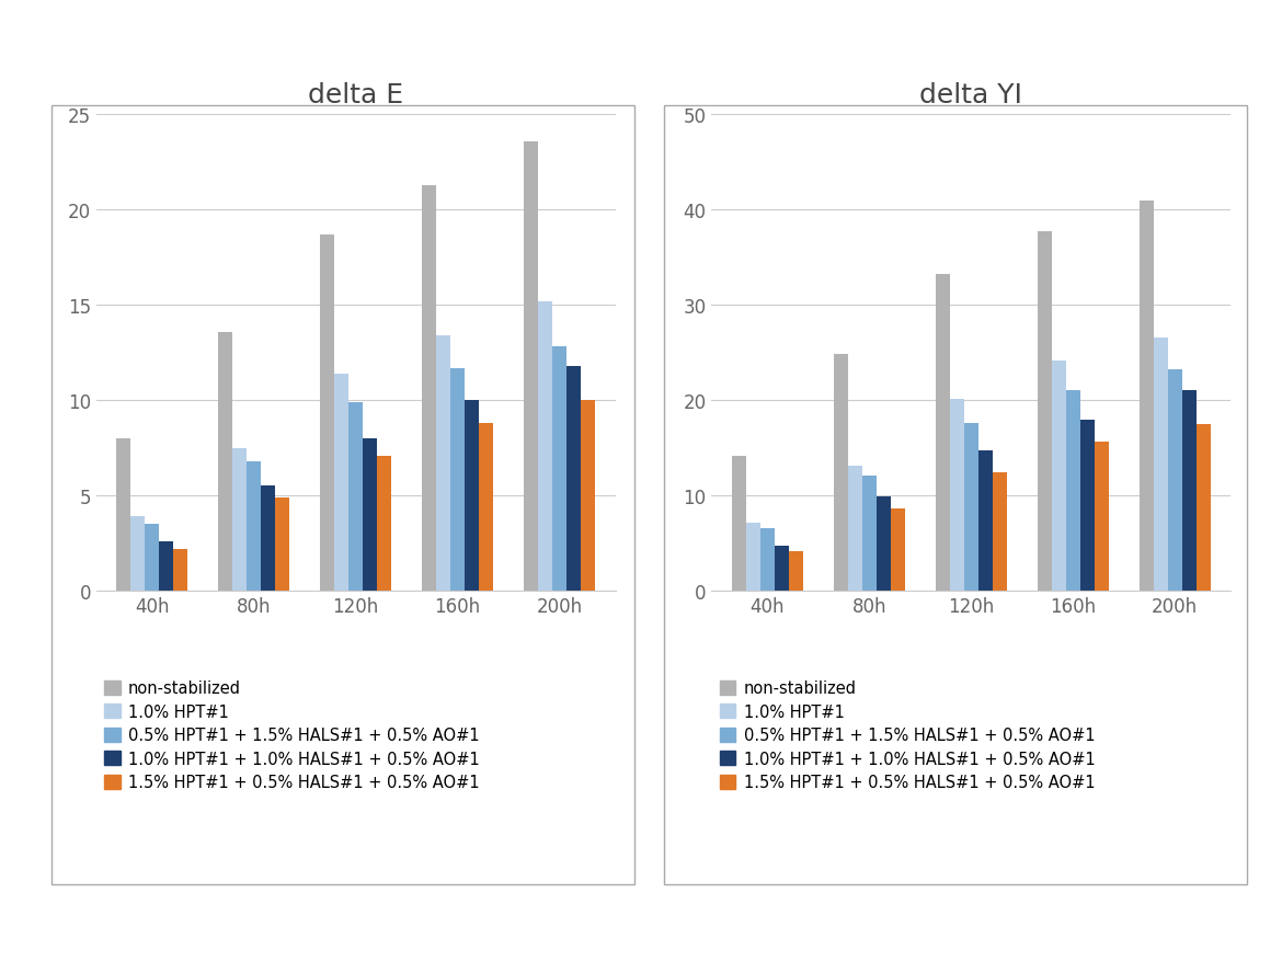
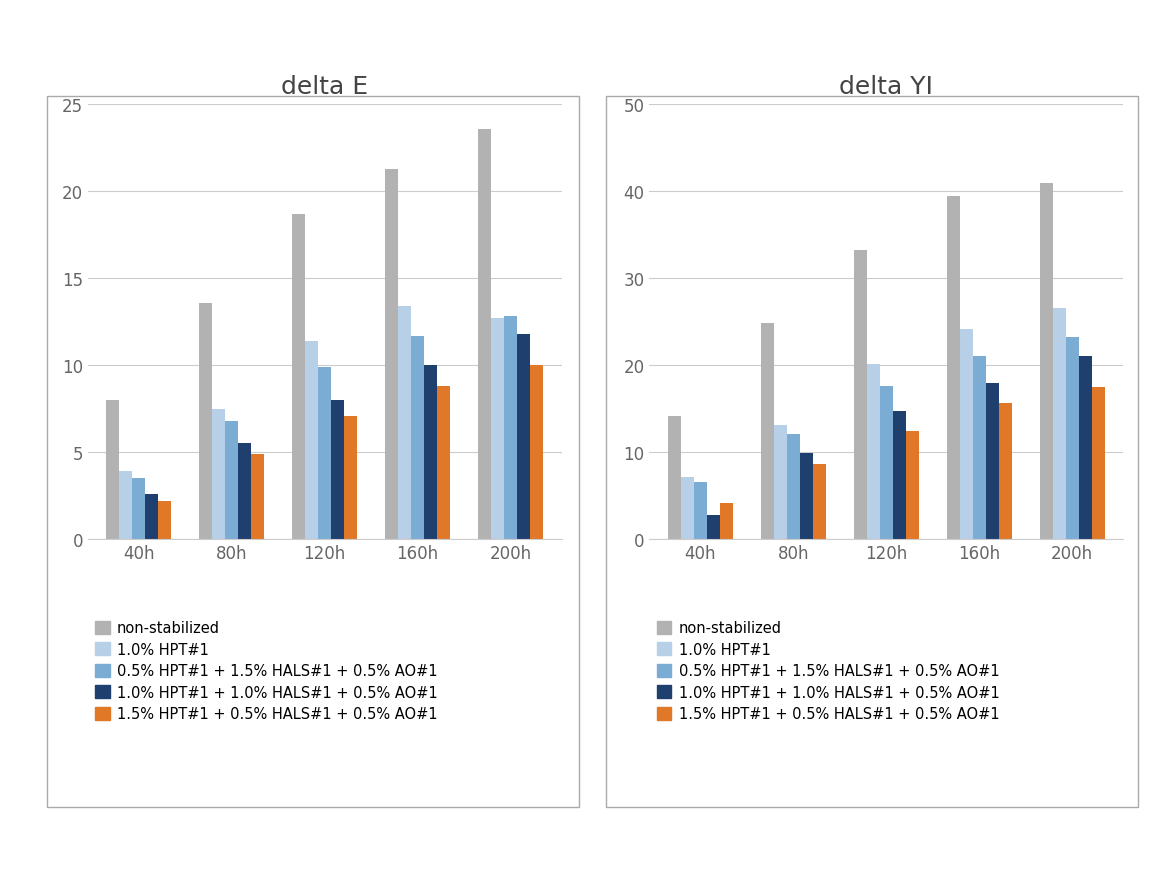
delta E/1.0% HPT#1/200h: 15.2 -> 12.7
delta YI/1.0% HPT#1 + 1.0% HALS#1 + 0.5% AO#1/40h: 4.7 -> 2.8
delta YI/non-stabilized/160h: 37.7 -> 39.4
